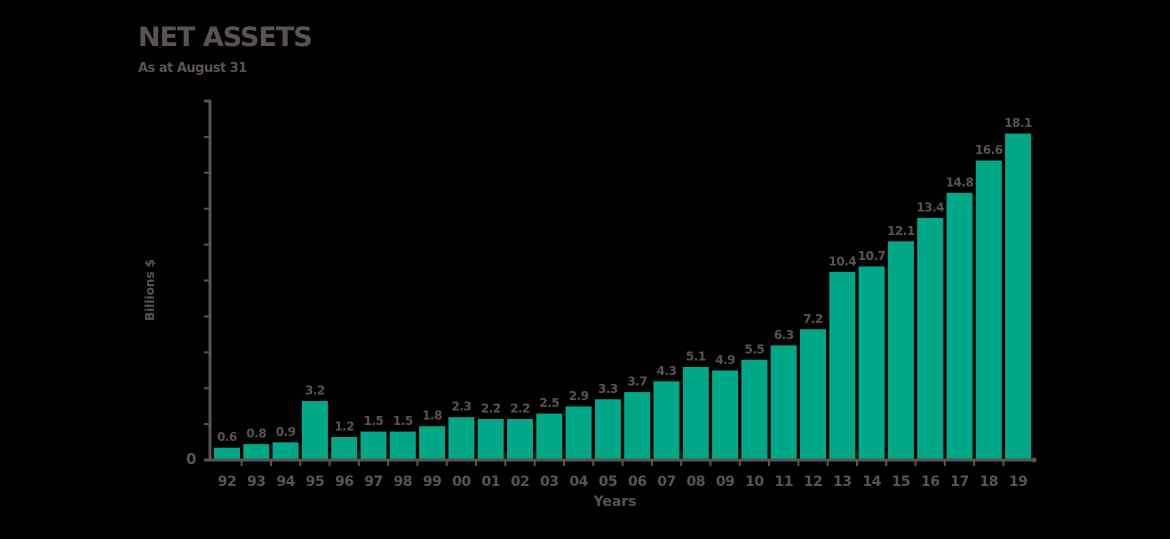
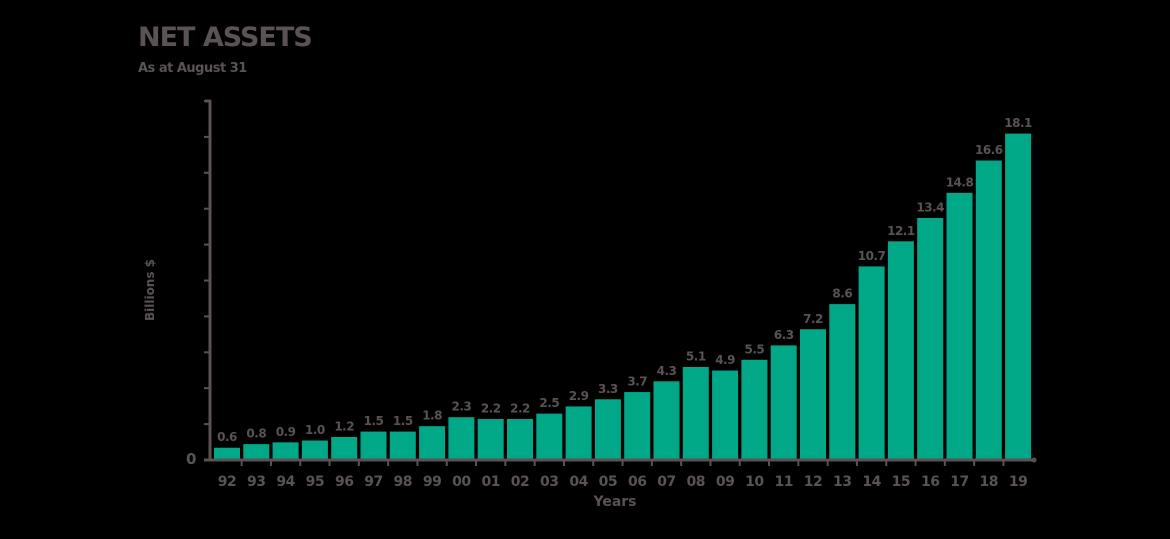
95: 3.2 -> 1.0
13: 10.4 -> 8.6
